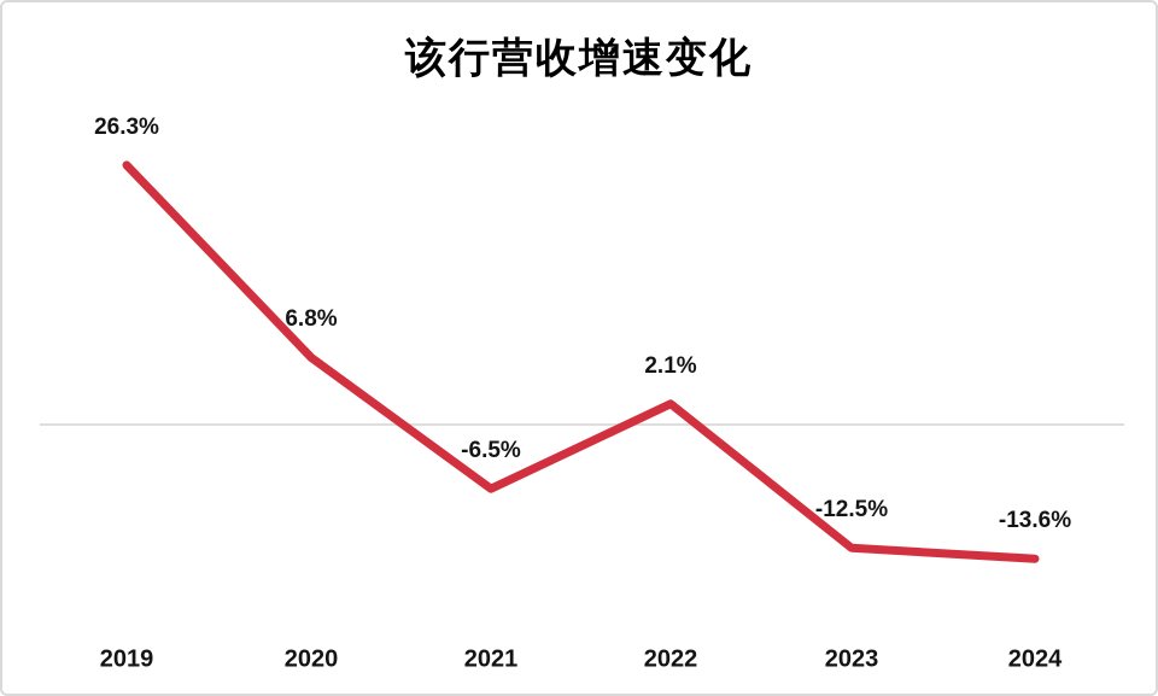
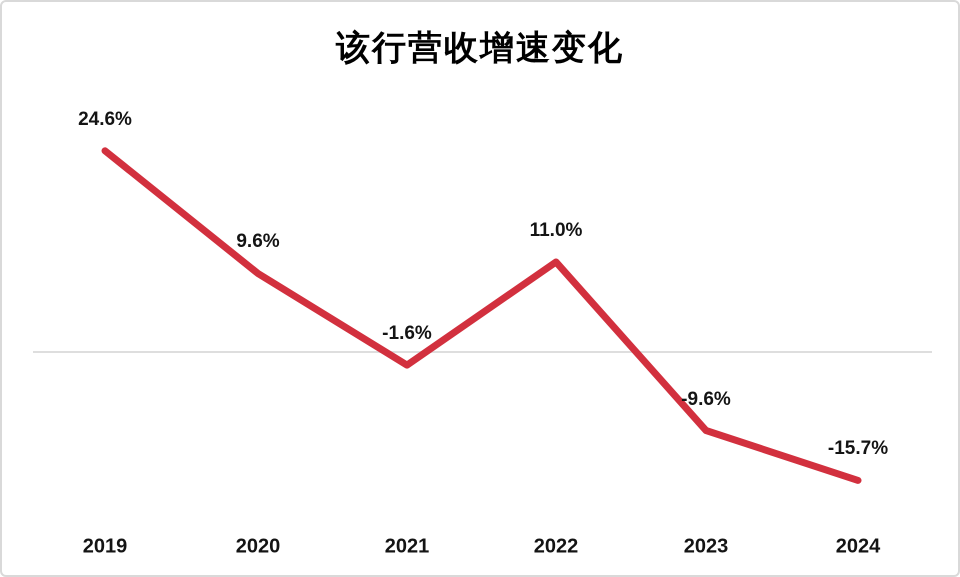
2019: 26.3% -> 24.6%
2020: 6.8% -> 9.6%
2021: -6.5% -> -1.6%
2022: 2.1% -> 11.0%
2023: -12.5% -> -9.6%
2024: -13.6% -> -15.7%
